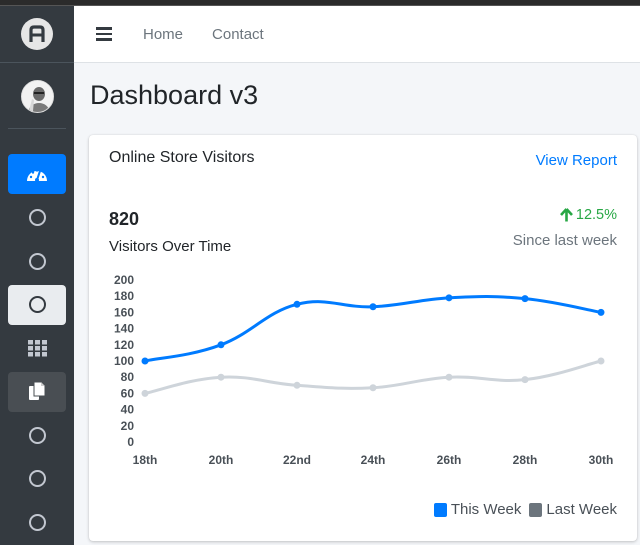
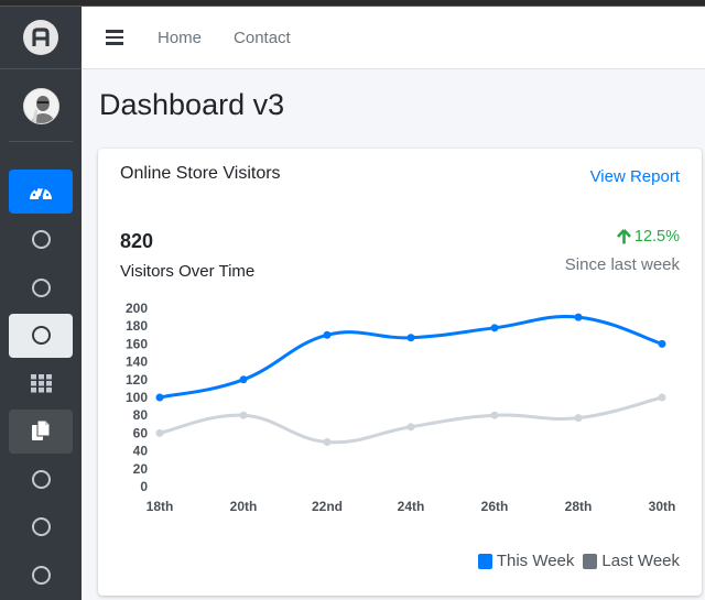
Last Week/22nd: 70 -> 50
This Week/28th: 180 -> 190
